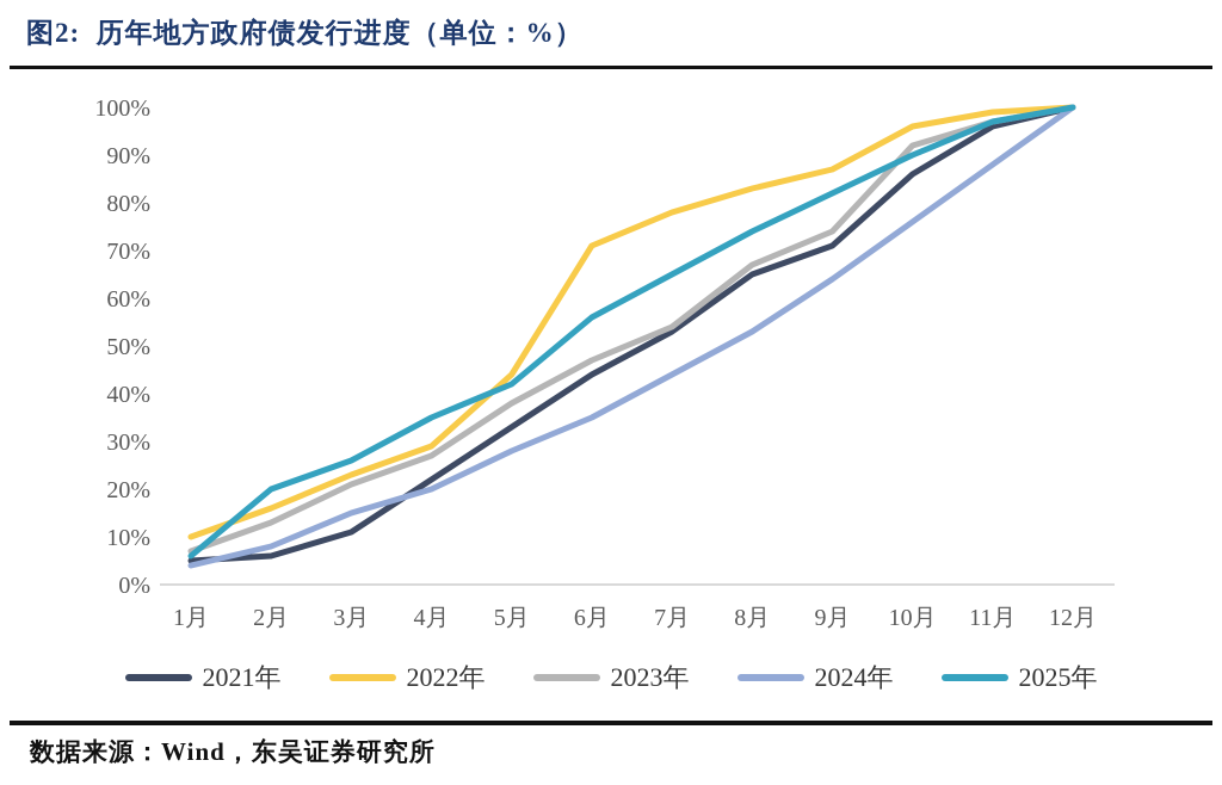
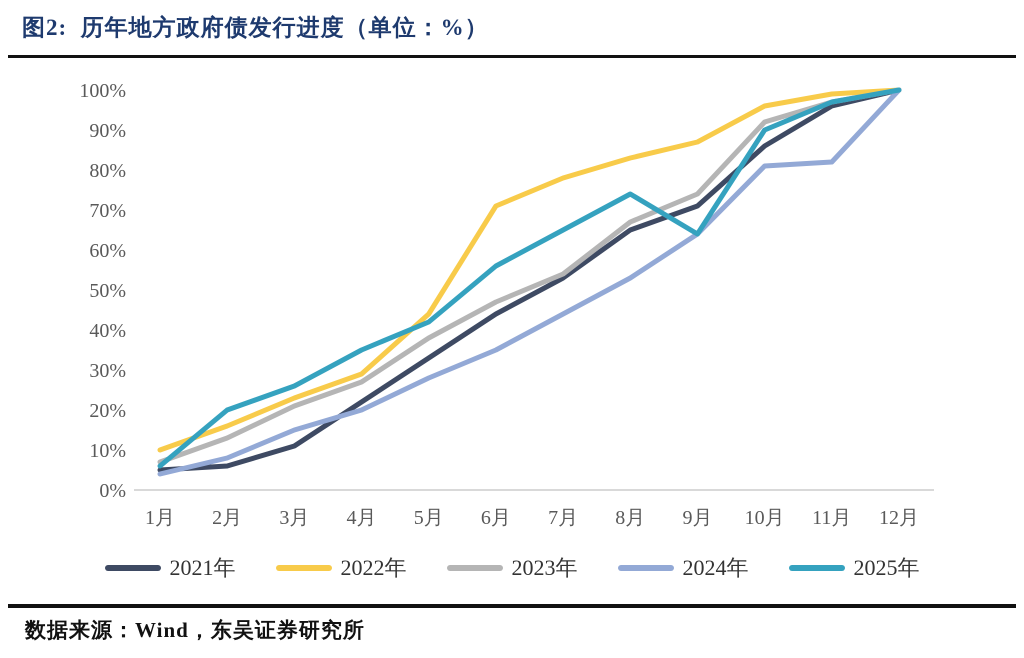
2025年/9月: 82% -> 64%
2024年/10月: 76% -> 81%
2024年/11月: 88% -> 82%
